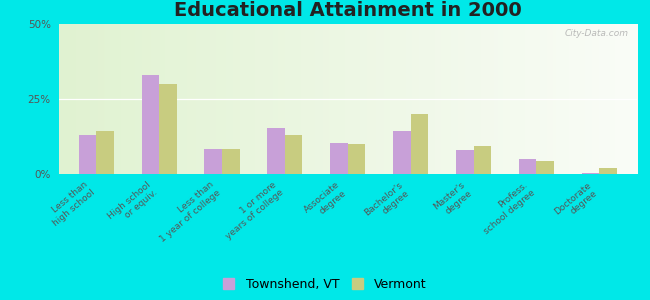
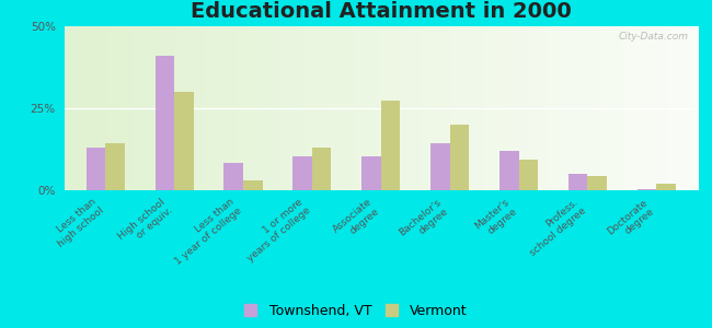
Townshend, VT/High school or equiv.: 33.0% -> 41.0%
Vermont/Less than 1 year of college: 8.5% -> 3.0%
Townshend, VT/1 or more years of college: 15.5% -> 10.5%
Vermont/Associate degree: 10.0% -> 27.5%
Townshend, VT/Master's degree: 8.0% -> 12.0%
